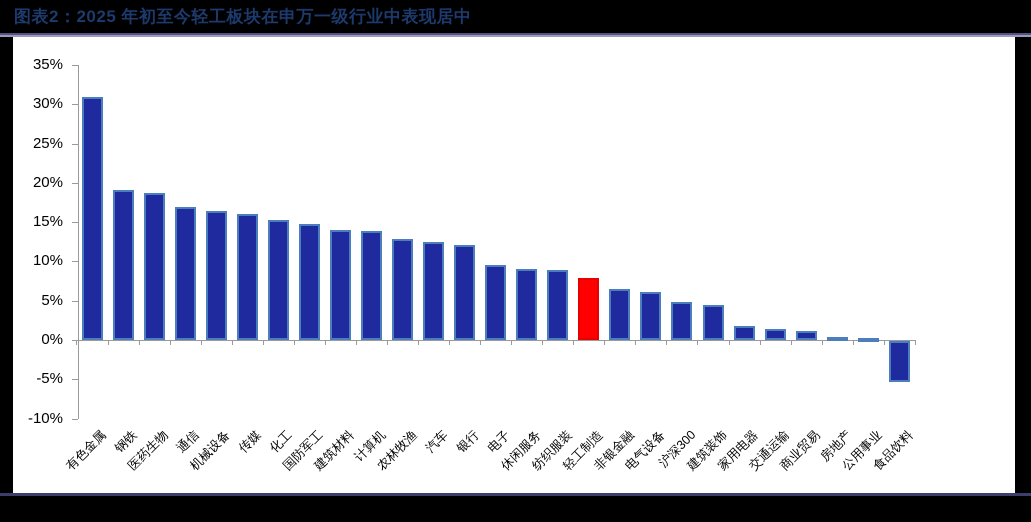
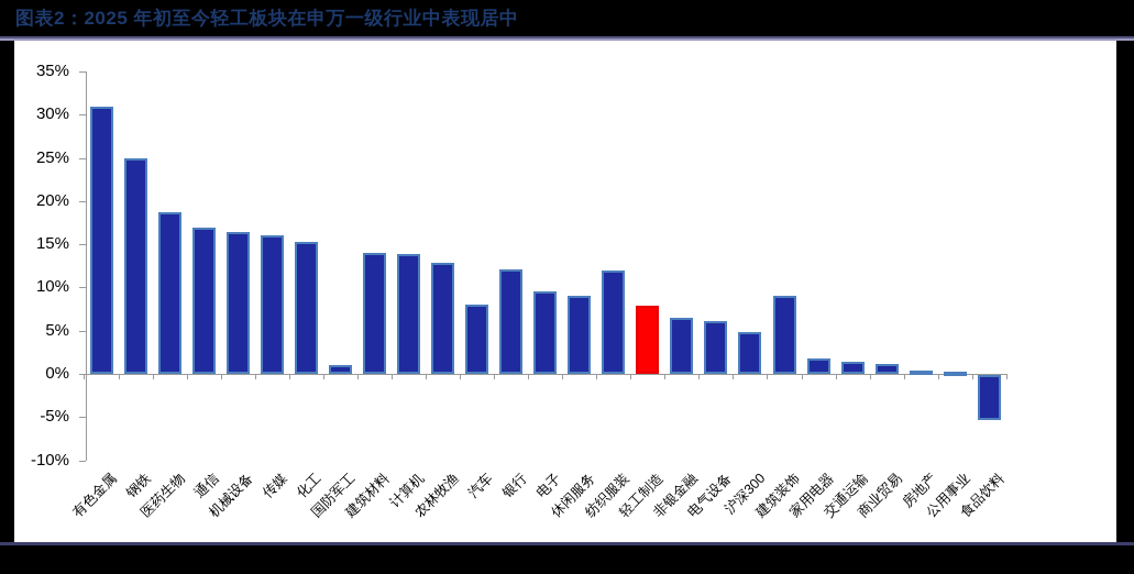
钢铁: 19% -> 25%
国防军工: 15% -> 1%
汽车: 12% -> 8%
纺织服装: 9% -> 12%
建筑装饰: 4% -> 9%
